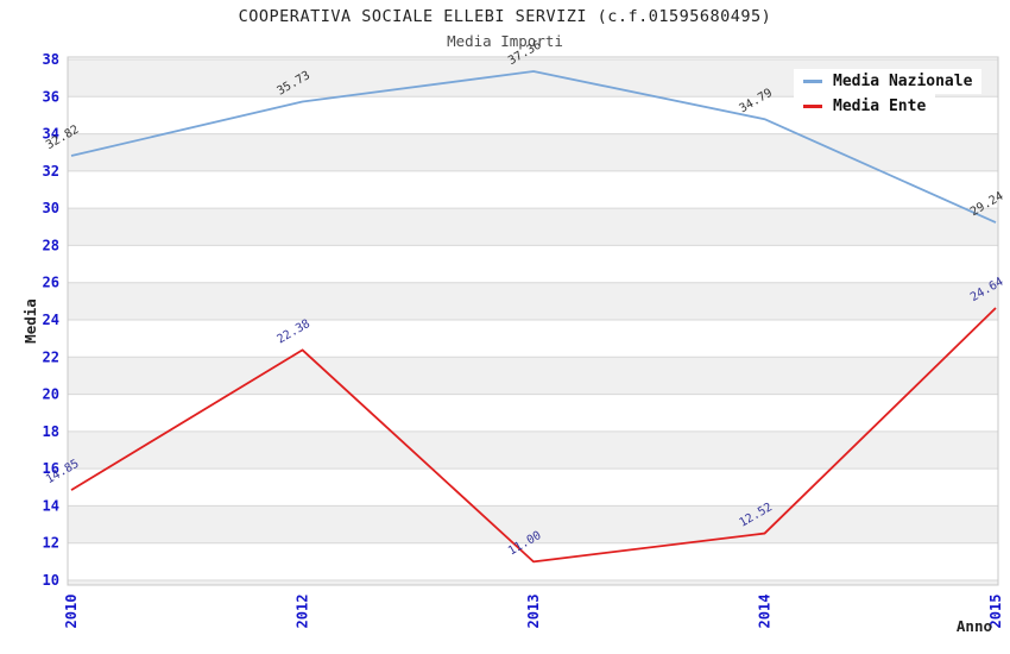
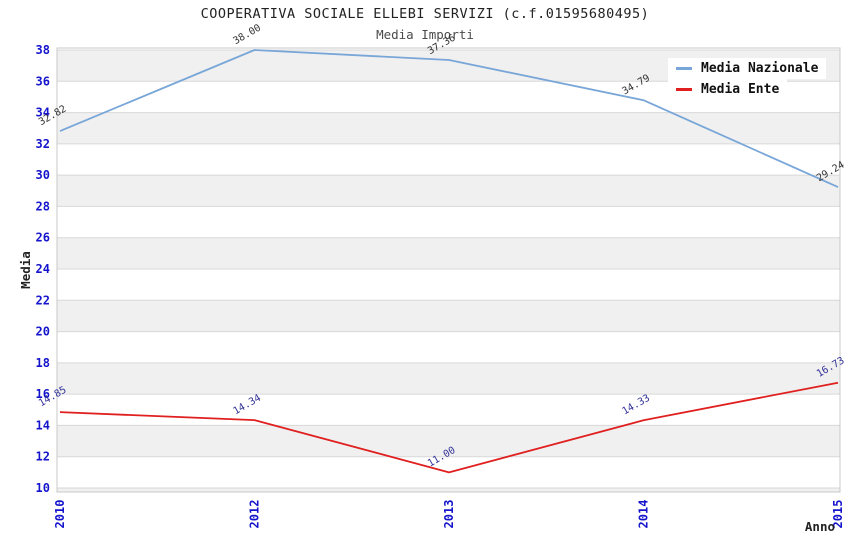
Media Nazionale/2012: 35.73 -> 38.00
Media Ente/2012: 22.38 -> 14.34
Media Ente/2014: 12.52 -> 14.33
Media Ente/2015: 24.64 -> 16.73
